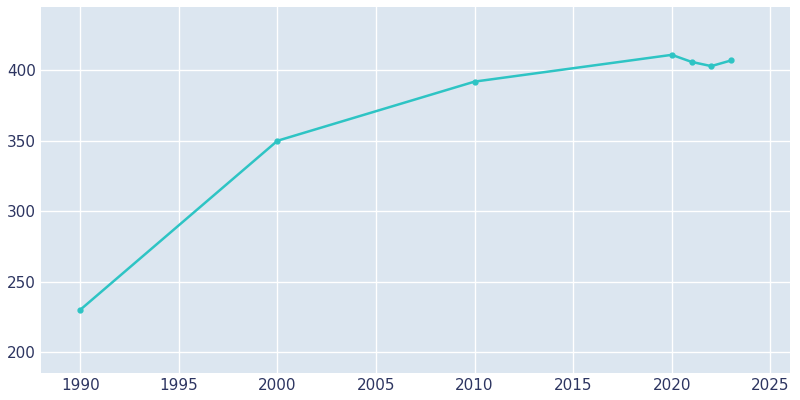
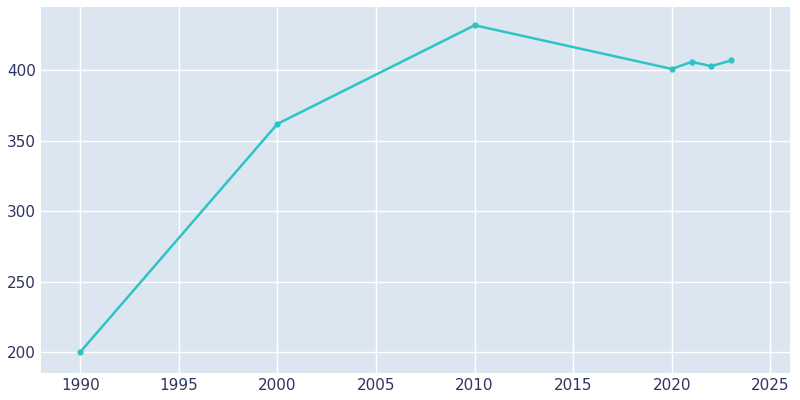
1990: 230 -> 200
2000: 350 -> 362
2010: 392 -> 432
2020: 411 -> 401
